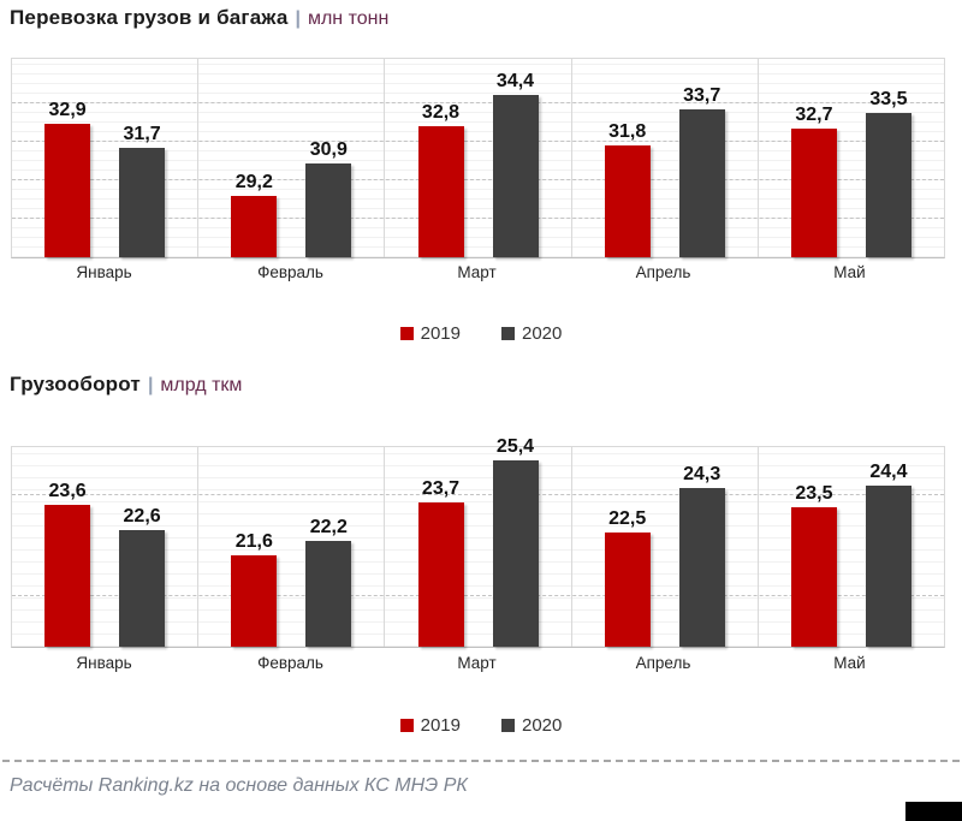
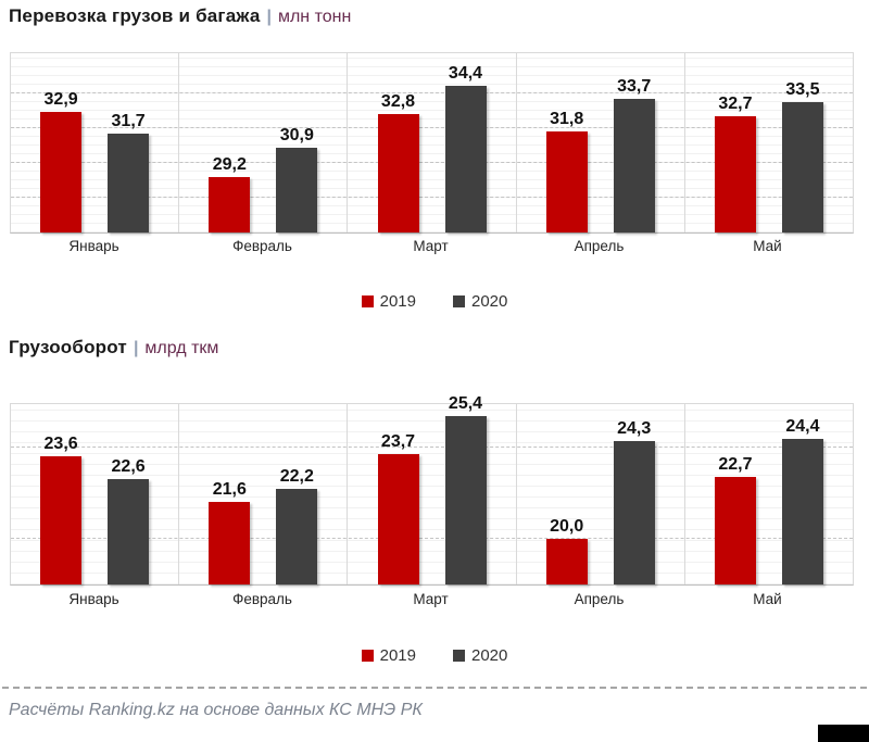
Грузооборот/2019/Апрель: 22,5 -> 20,0
Грузооборот/2019/Май: 23,5 -> 22,7
